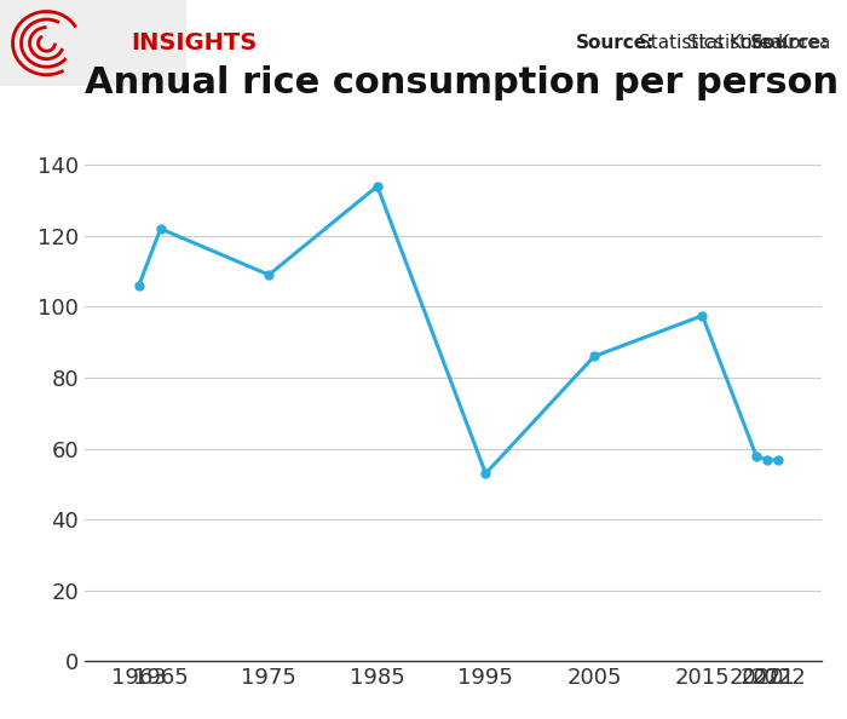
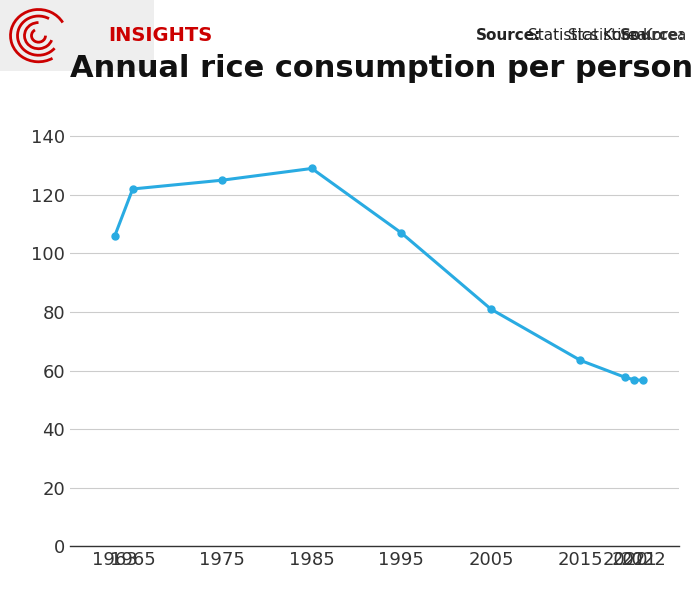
1975: 109.0 -> 125.0
1985: 134.0 -> 129.0
1995: 53.0 -> 107.0
2005: 86.0 -> 81.0
2015: 97.5 -> 63.5
